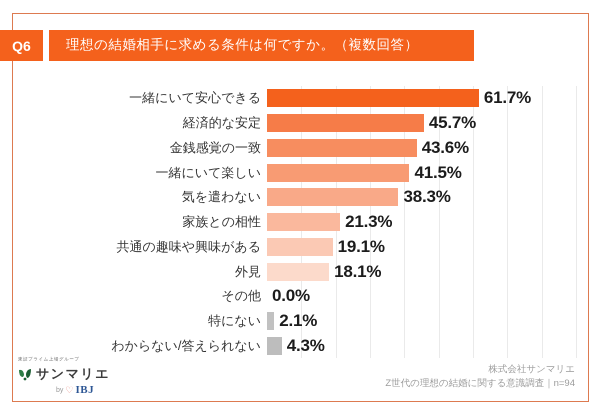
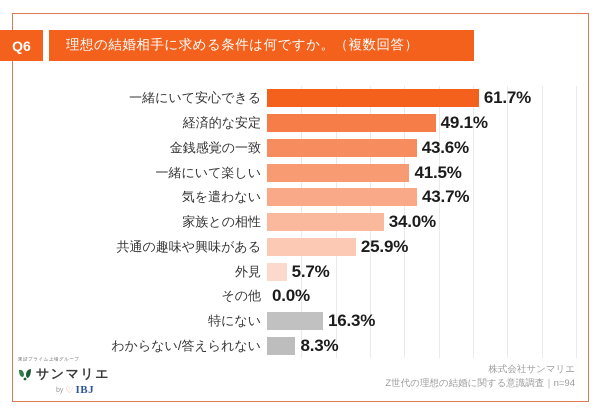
経済的な安定: 45.7% -> 49.1%
気を遣わない: 38.3% -> 43.7%
家族との相性: 21.3% -> 34.0%
共通の趣味や興味がある: 19.1% -> 25.9%
外見: 18.1% -> 5.7%
特にない: 2.1% -> 16.3%
わからない/答えられない: 4.3% -> 8.3%
